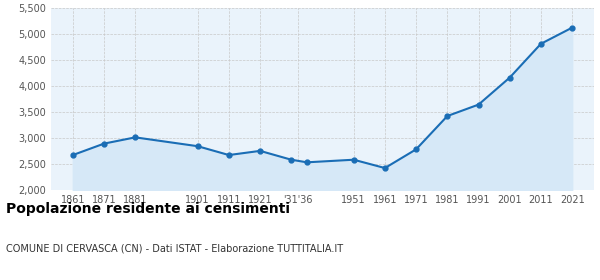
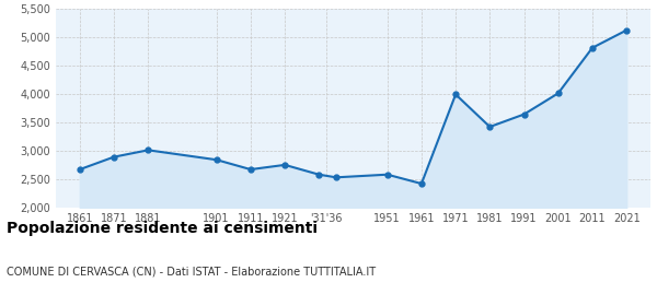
1971: 2,790 -> 4,000
2001: 4,170 -> 4,020
